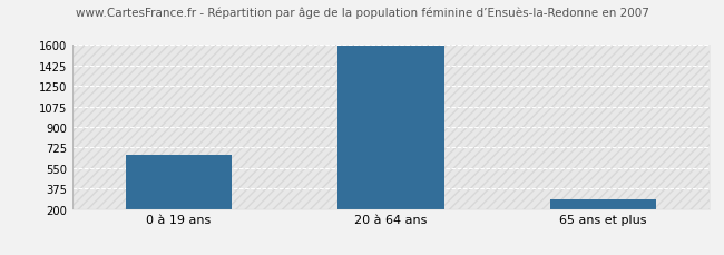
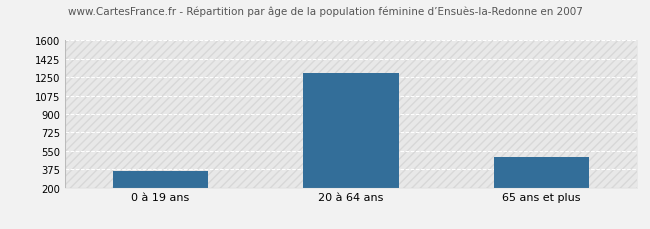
0 à 19 ans: 660 -> 360
20 à 64 ans: 1590 -> 1290
65 ans et plus: 280 -> 490
